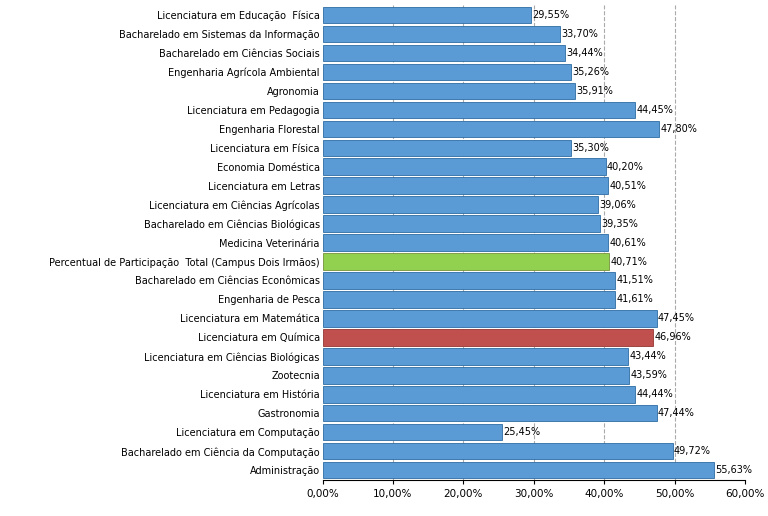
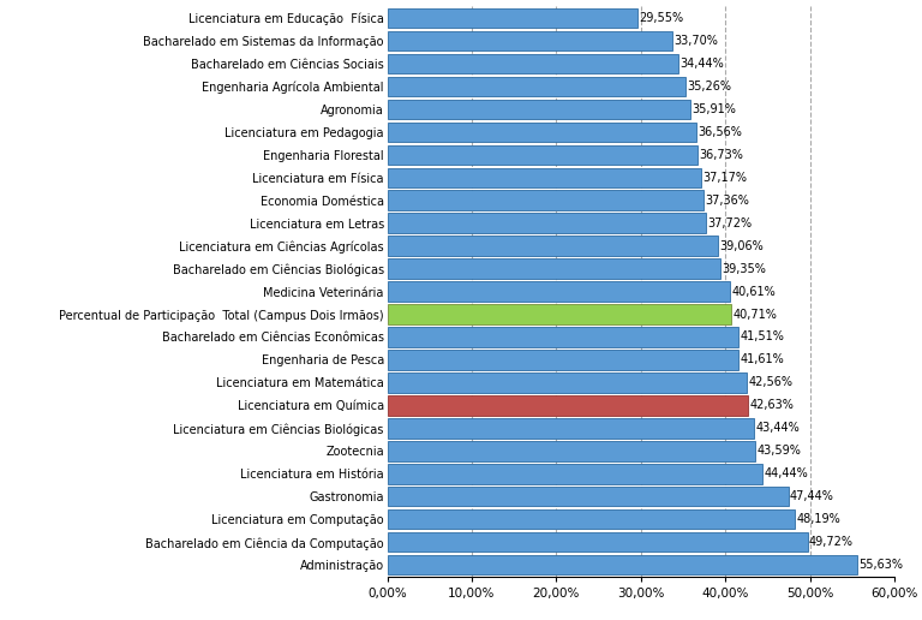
Licenciatura em Pedagogia: 44,45% -> 36,56%
Engenharia Florestal: 47,80% -> 36,73%
Licenciatura em Física: 35,30% -> 37,17%
Economia Doméstica: 40,20% -> 37,36%
Licenciatura em Letras: 40,51% -> 37,72%
Licenciatura em Matemática: 47,45% -> 42,56%
Licenciatura em Química: 46,96% -> 42,63%
Licenciatura em Computação: 25,45% -> 48,19%
